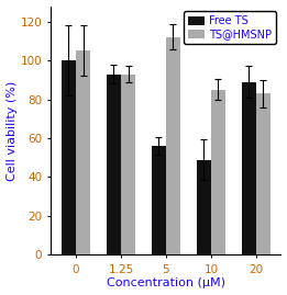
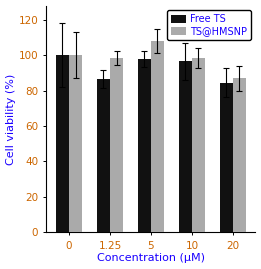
TS@HMSNP/0: 105 -> 100
Free TS/1.25: 93 -> 86
TS@HMSNP/1.25: 93 -> 98
Free TS/5: 56 -> 98
TS@HMSNP/5: 112 -> 108
Free TS/10: 49 -> 96
TS@HMSNP/10: 85 -> 98
Free TS/20: 89 -> 84
TS@HMSNP/20: 83 -> 87
